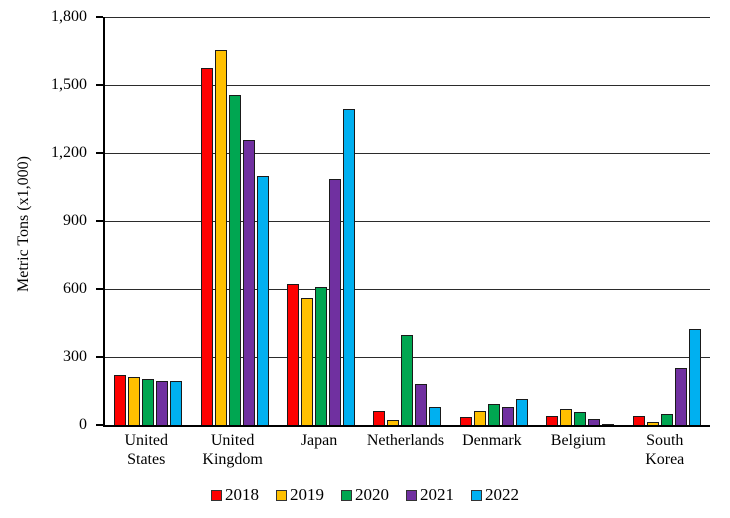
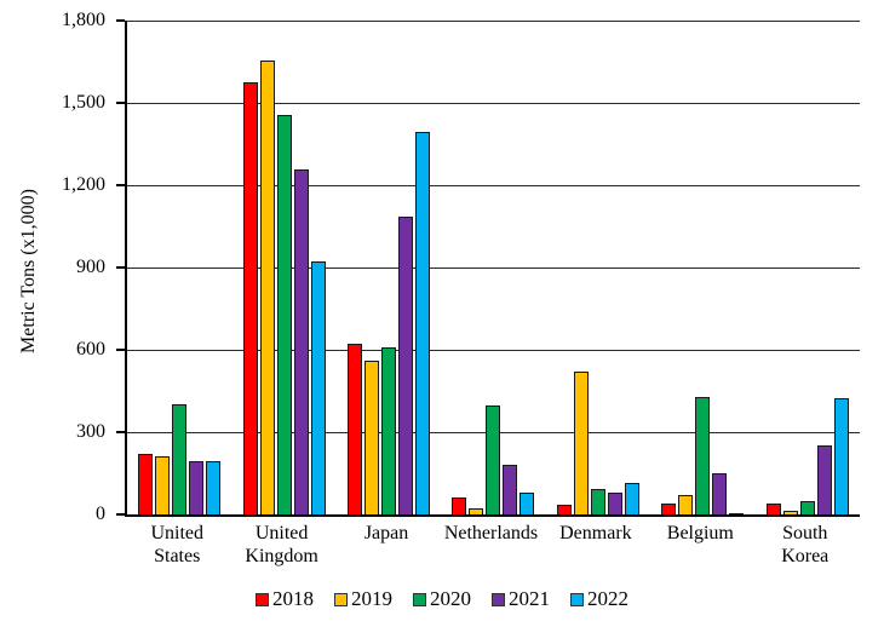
2020/United States: 200 -> 400
2022/United Kingdom: 1100 -> 920
2019/Denmark: 60 -> 520
2020/Belgium: 60 -> 430
2021/Belgium: 30 -> 150
